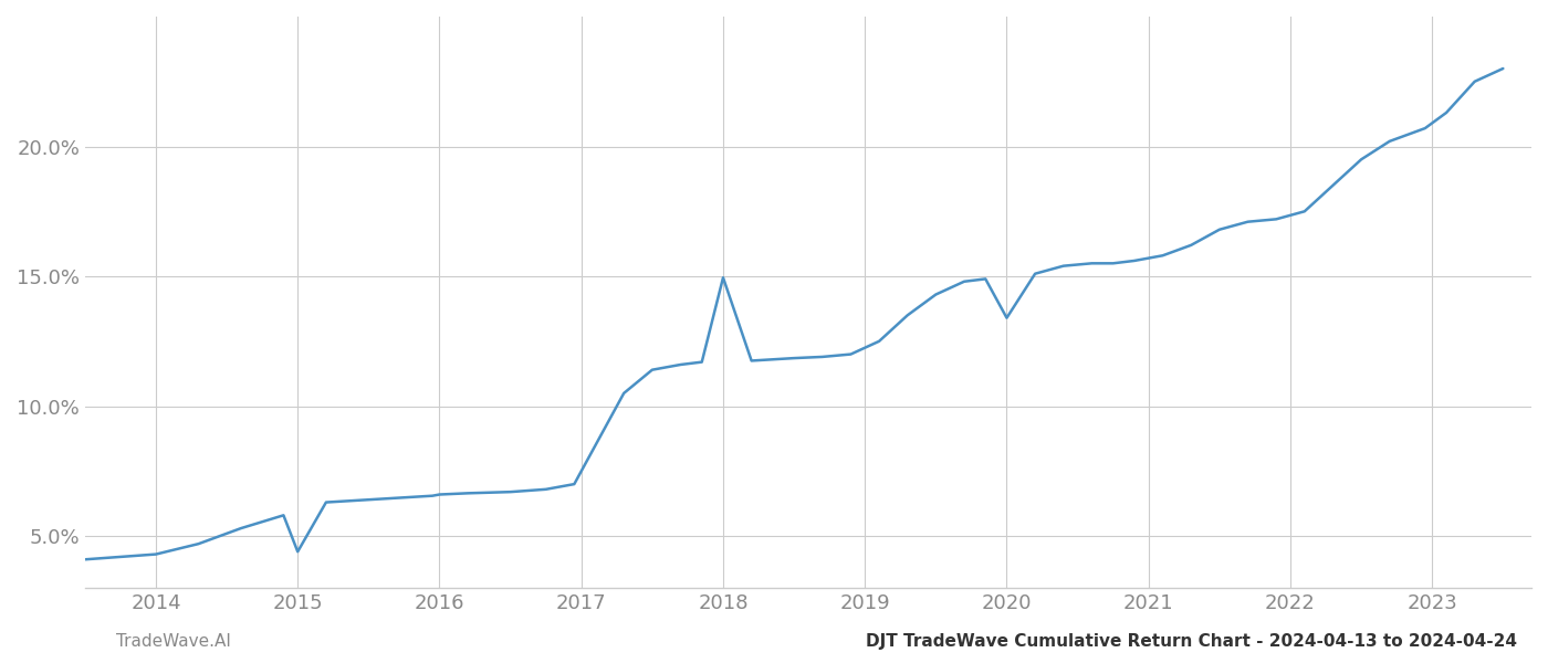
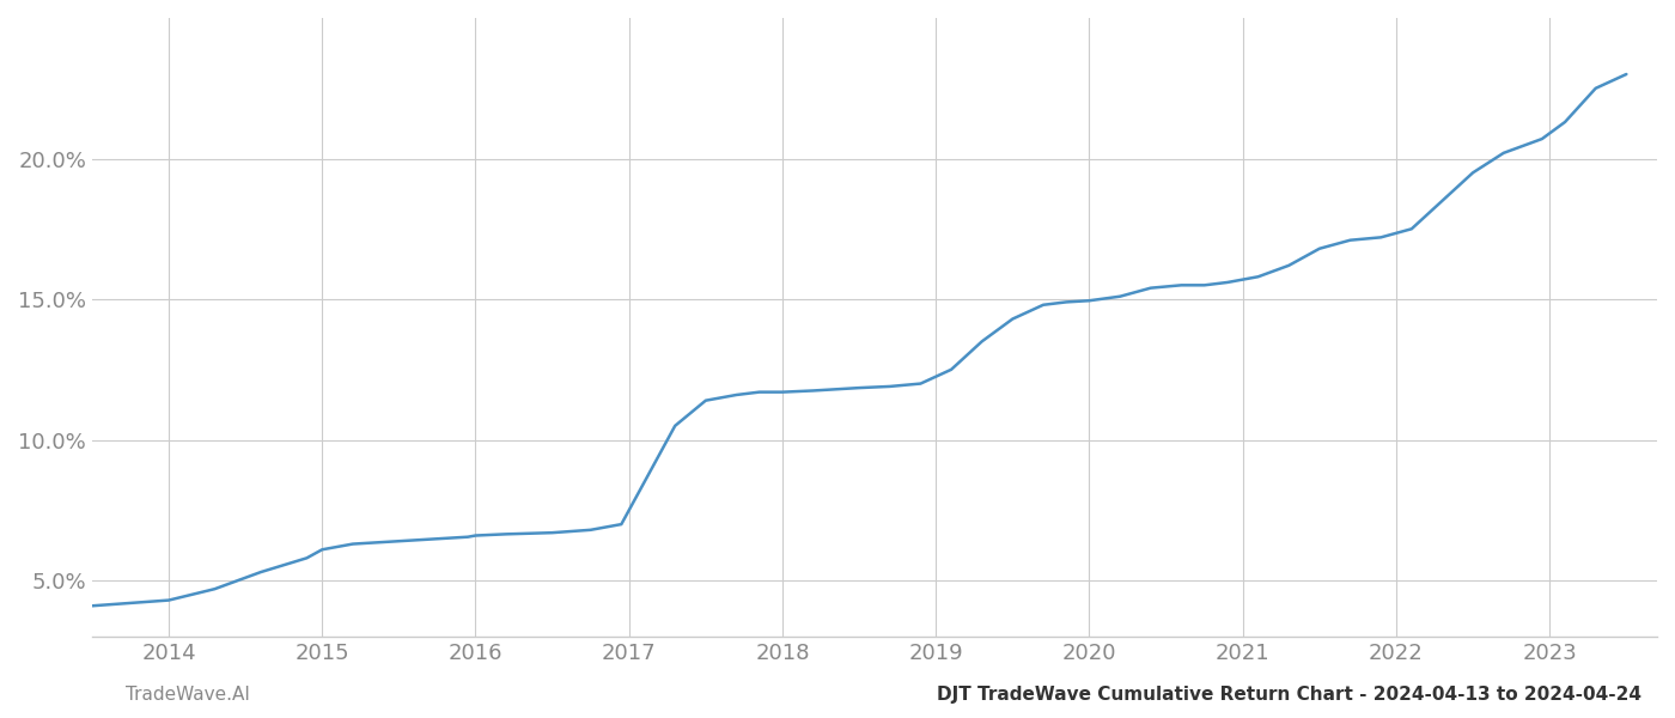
2015: 4.40% -> 6.10%
2018: 14.95% -> 11.70%
2020: 13.40% -> 14.95%
